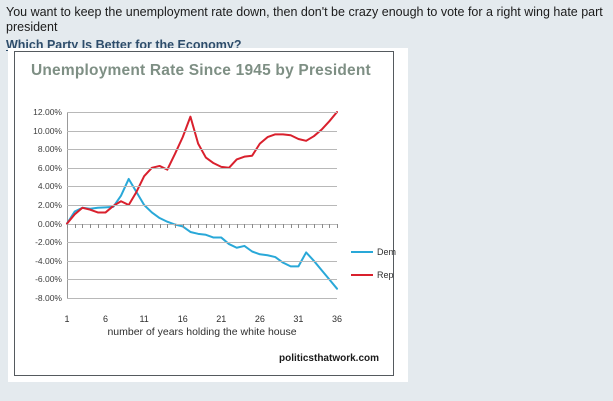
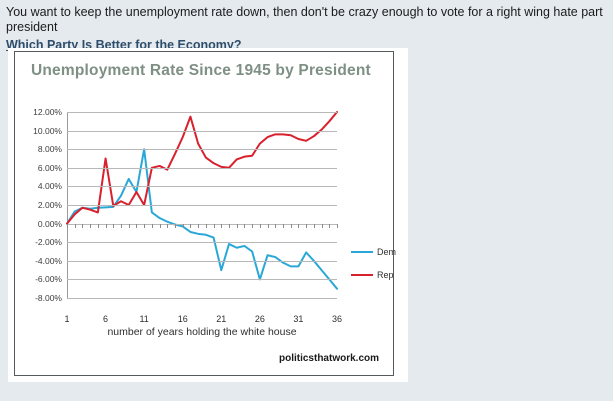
Rep/6: 1% -> 7%
Dem/11: 2% -> 8%
Rep/11: 5% -> 2%
Dem/21: -2% -> -5%
Dem/26: -3% -> -6%
